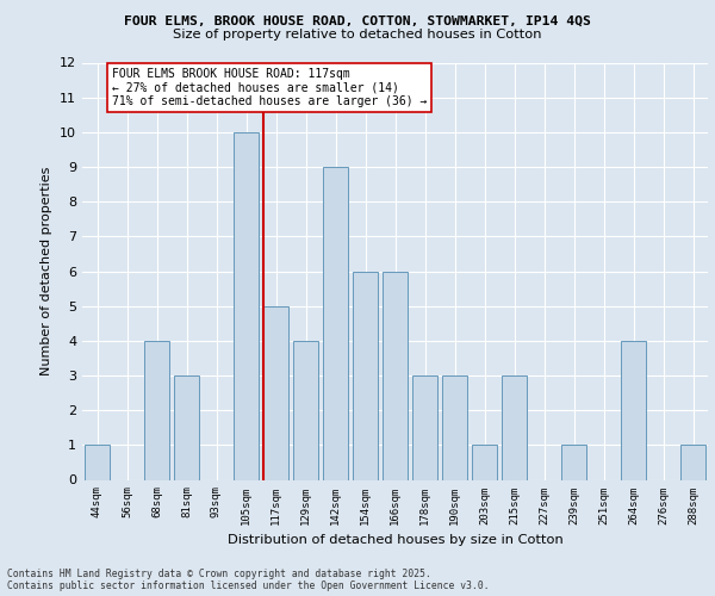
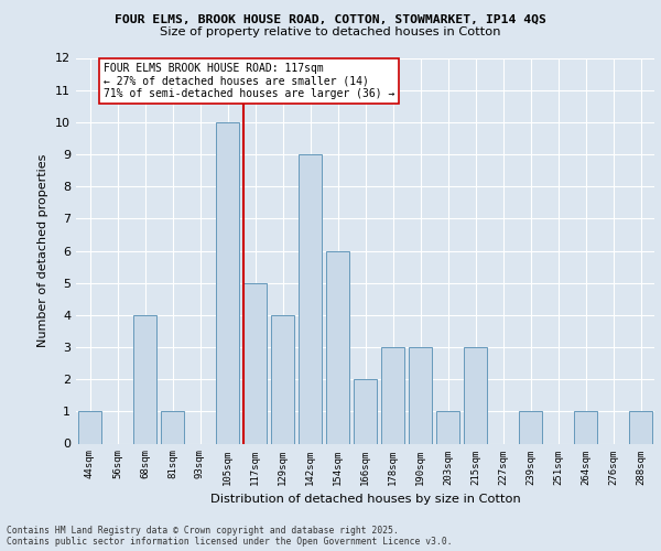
81sqm: 3 -> 1
166sqm: 6 -> 2
264sqm: 4 -> 1
